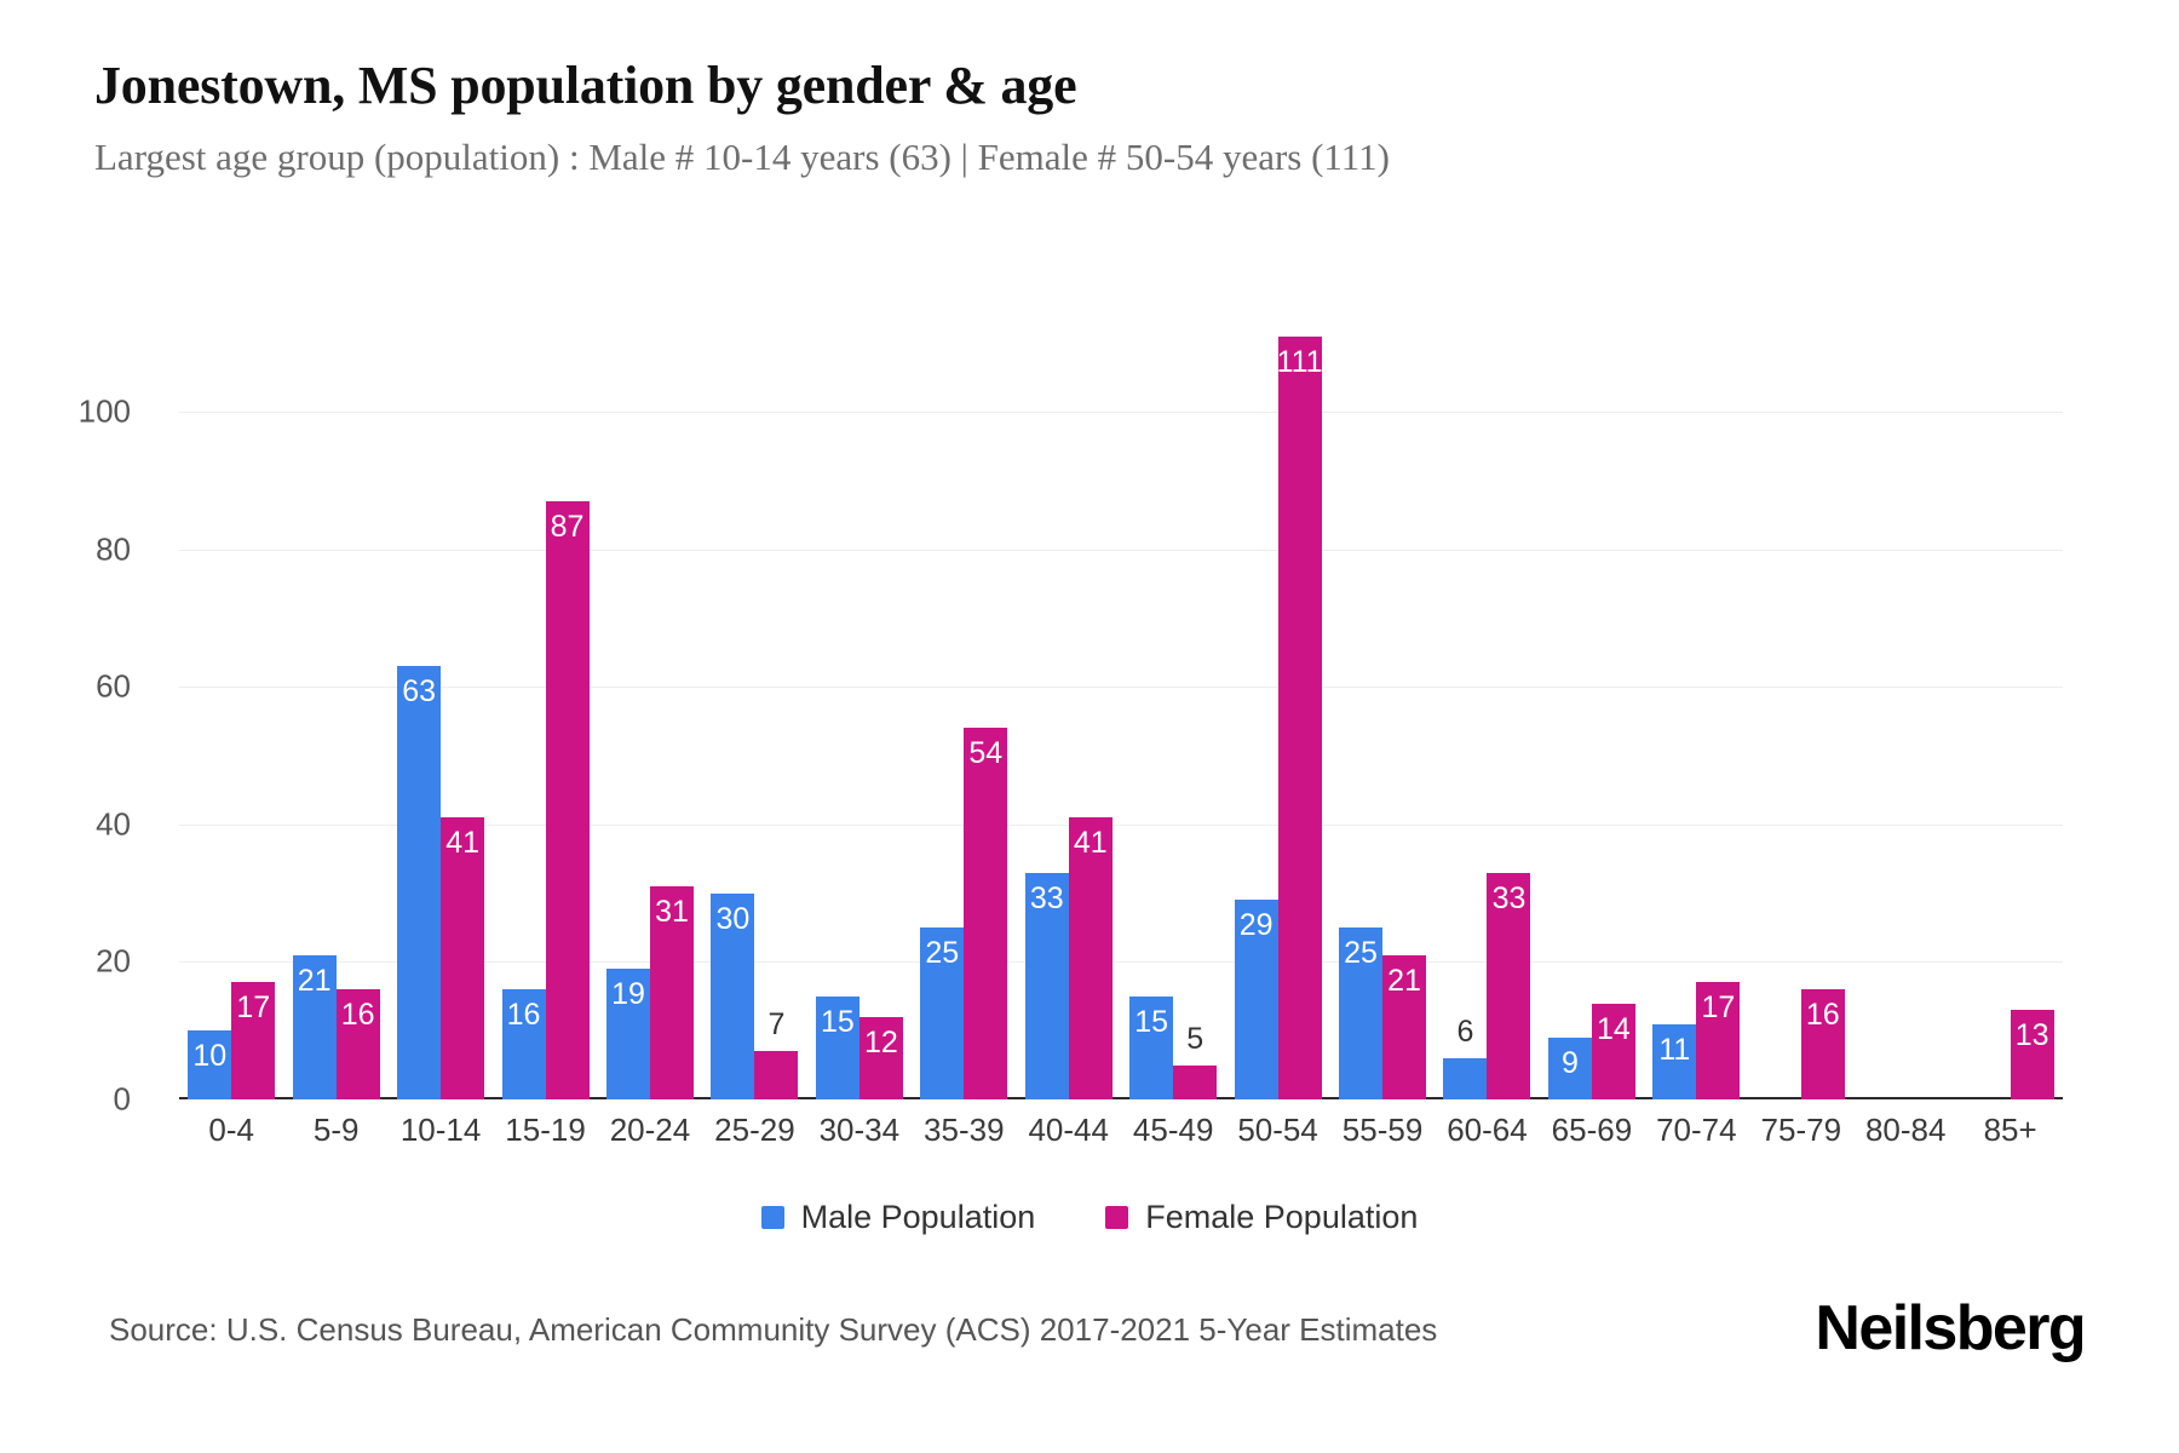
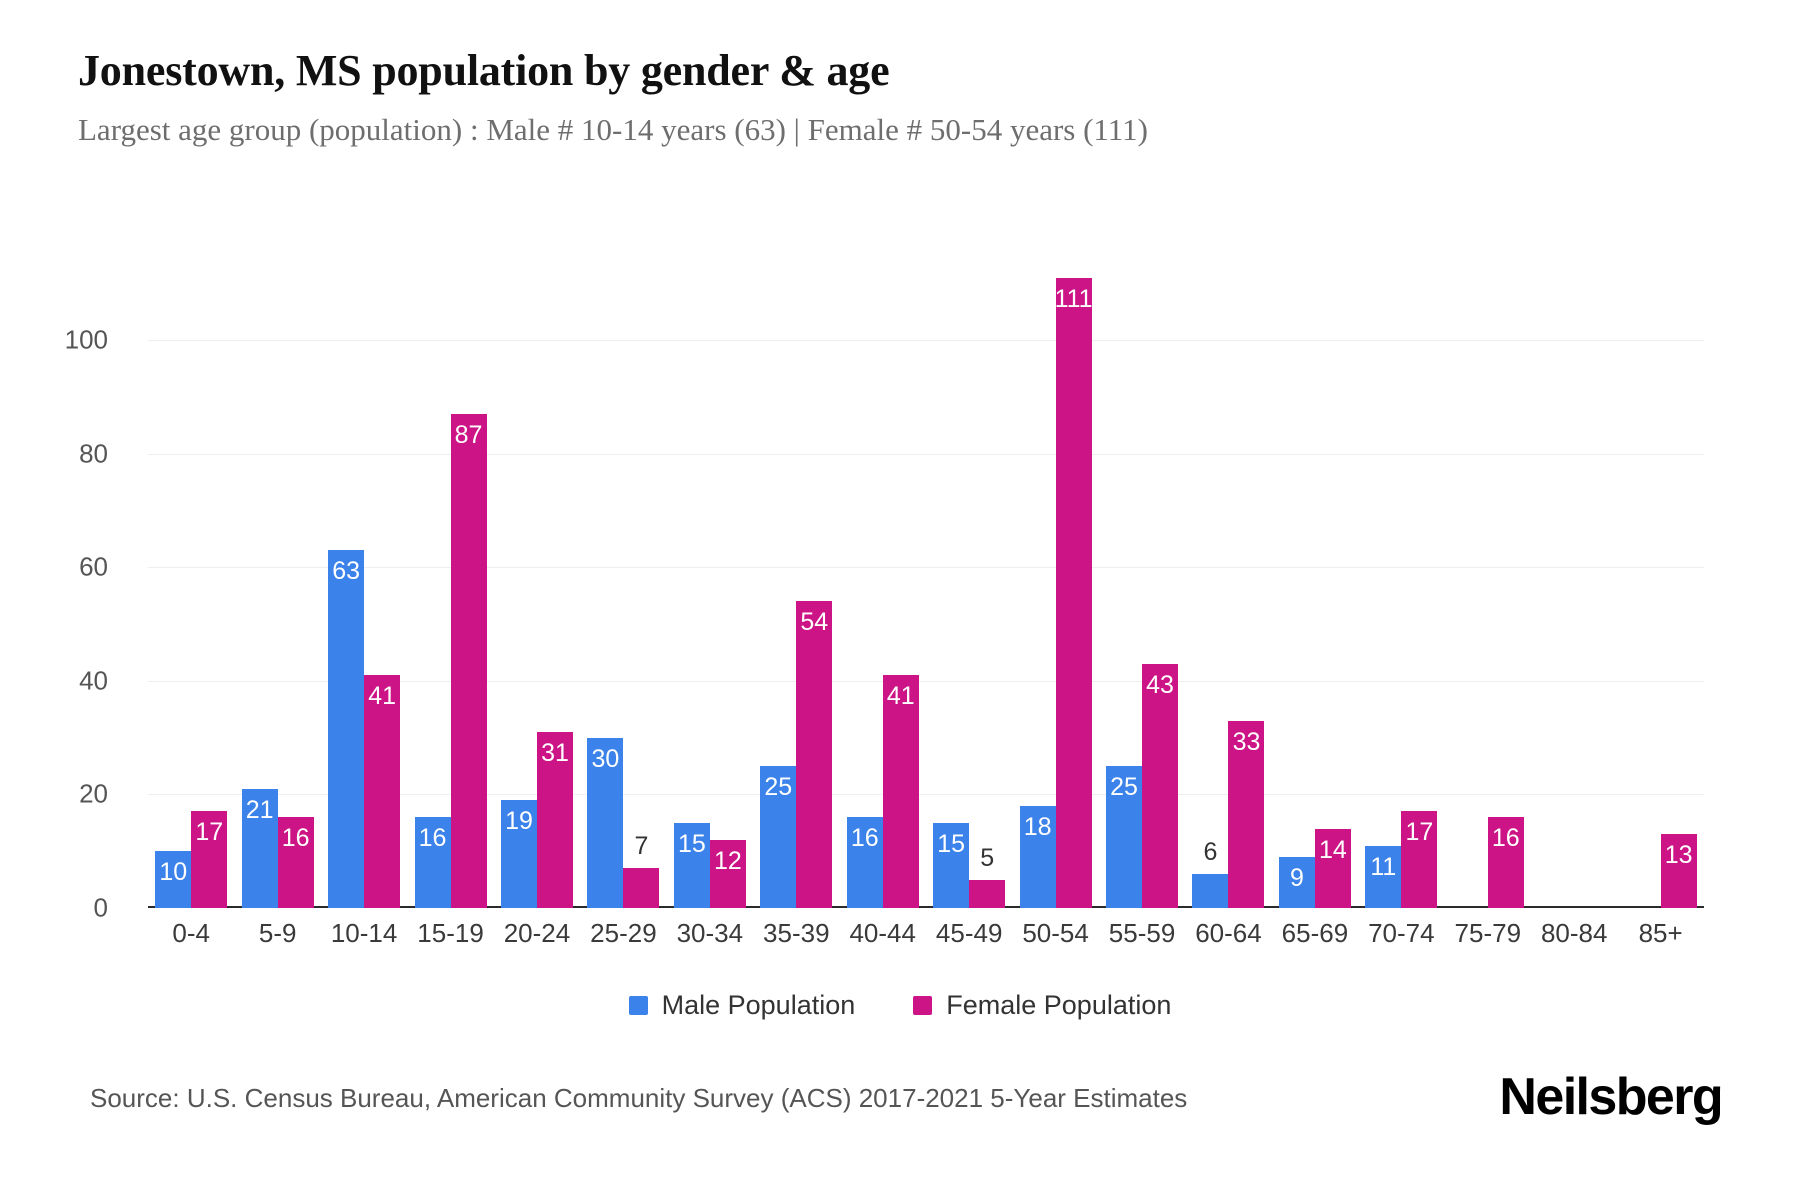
Male Population/40-44: 33 -> 16
Male Population/50-54: 29 -> 18
Female Population/55-59: 21 -> 43
